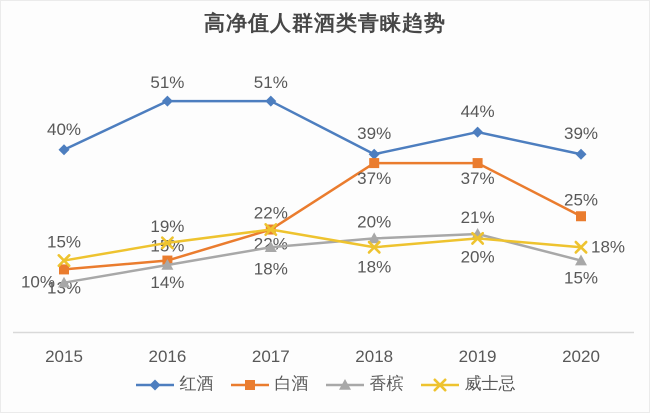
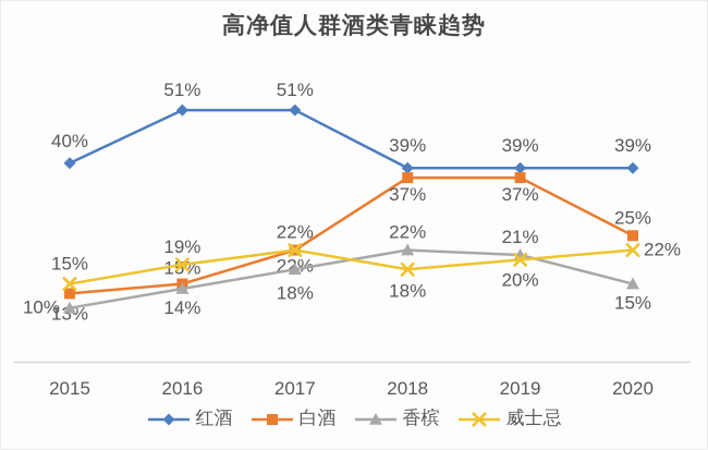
香槟/2018: 20% -> 22%
红酒/2019: 44% -> 39%
威士忌/2020: 18% -> 22%
